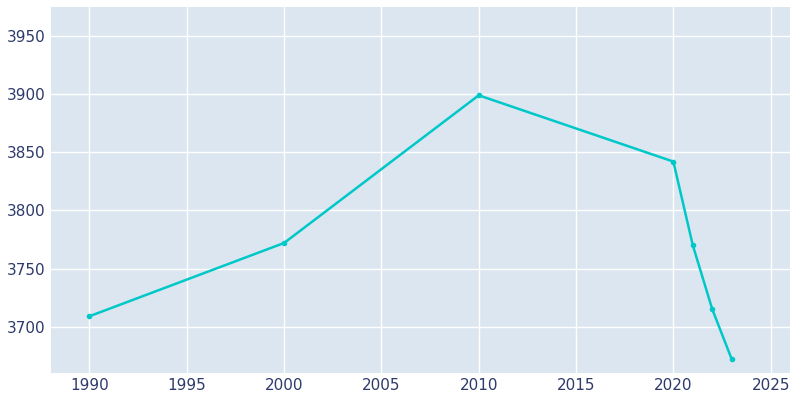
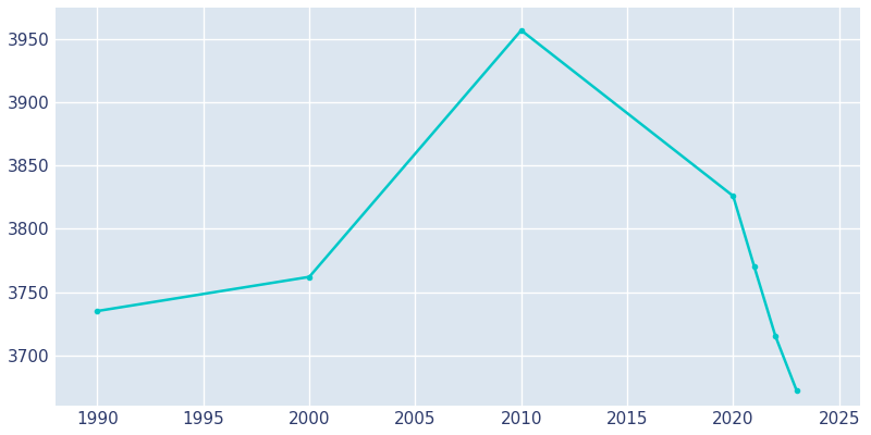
1990: 3709 -> 3735
2000: 3772 -> 3762
2010: 3899 -> 3957
2020: 3842 -> 3826
